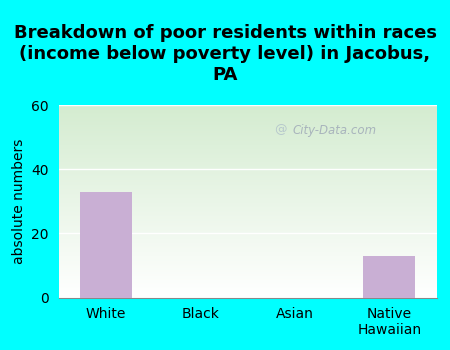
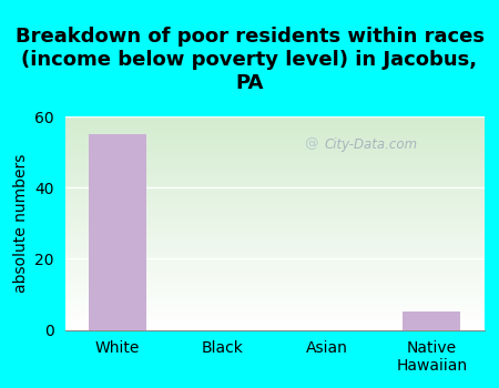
White: 33 -> 55
Native Hawaiian: 13 -> 5
